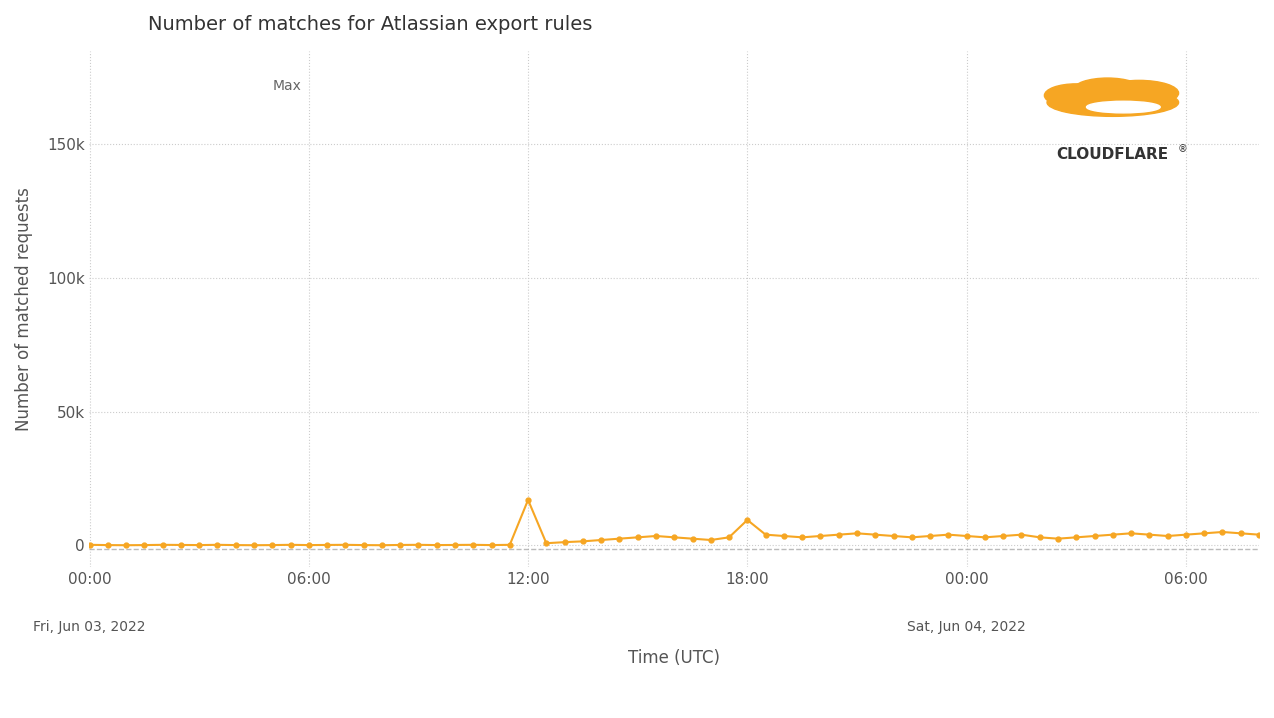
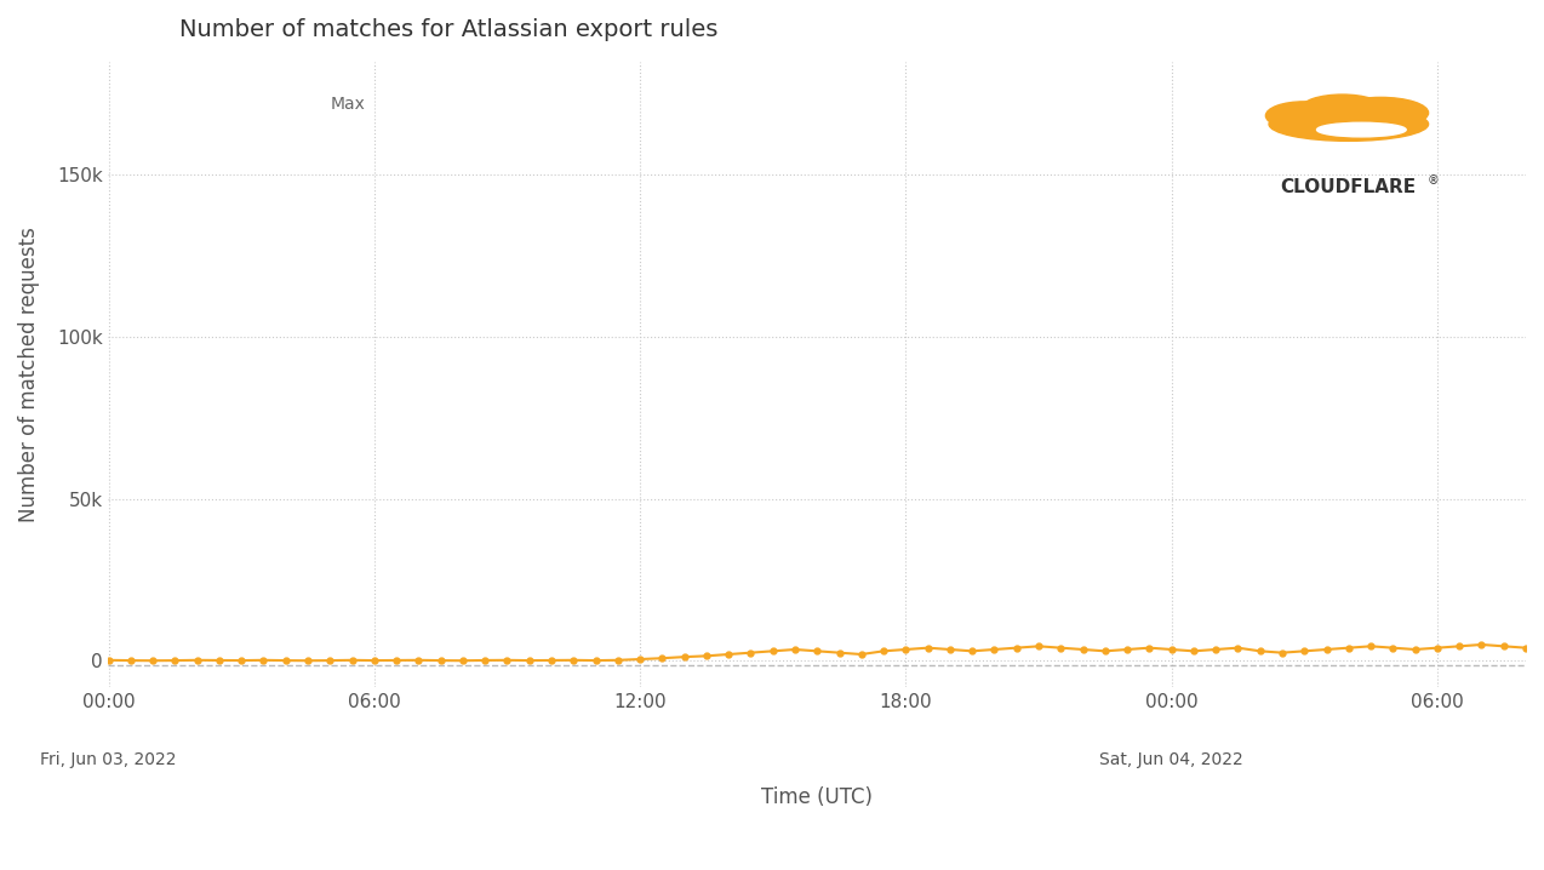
12:00: 17.0k -> 0.5k
18:00: 9.5k -> 3.5k
